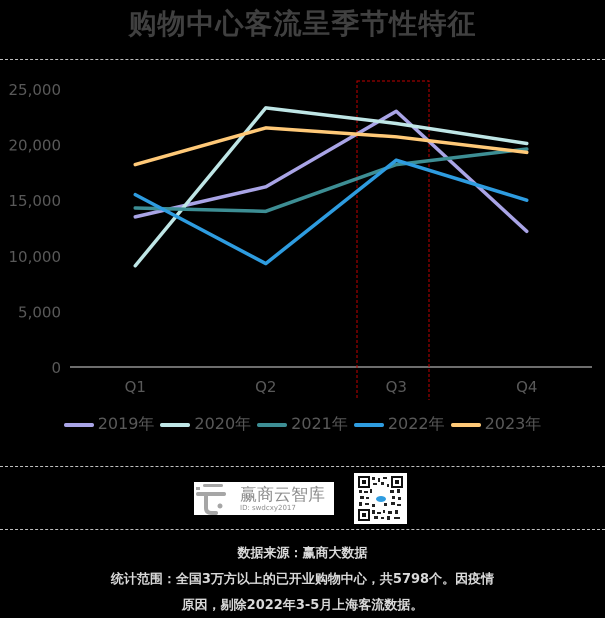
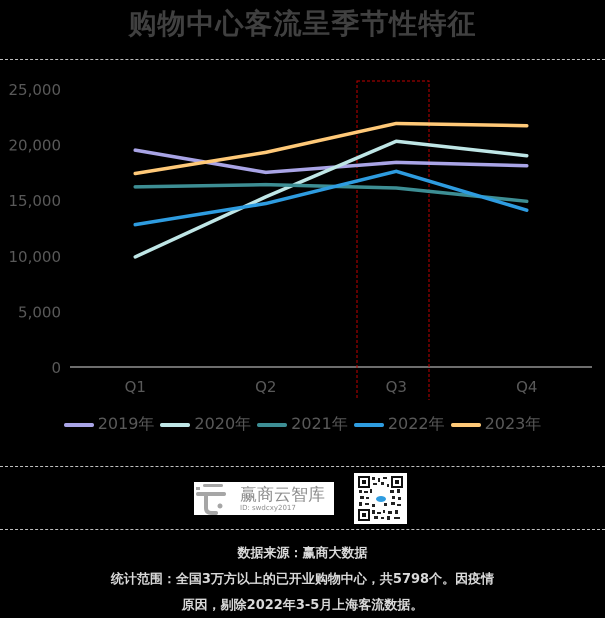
2019年/Q1: 13500 -> 19500
2020年/Q1: 9100 -> 9900
2021年/Q1: 14300 -> 16200
2022年/Q1: 15500 -> 12800
2023年/Q1: 18200 -> 17400
2019年/Q2: 16200 -> 17500
2020年/Q2: 23300 -> 15300
2021年/Q2: 14000 -> 16400
2022年/Q2: 9300 -> 14700
2023年/Q2: 21500 -> 19300
2019年/Q3: 23000 -> 18400
2020年/Q3: 21900 -> 20300
2021年/Q3: 18200 -> 16100
2022年/Q3: 18600 -> 17600
2023年/Q3: 20700 -> 21900
2019年/Q4: 12200 -> 18100
2020年/Q4: 20100 -> 19000
2021年/Q4: 19600 -> 14900
2022年/Q4: 15000 -> 14100
2023年/Q4: 19300 -> 21700
